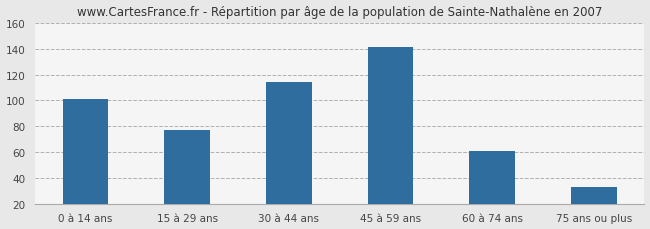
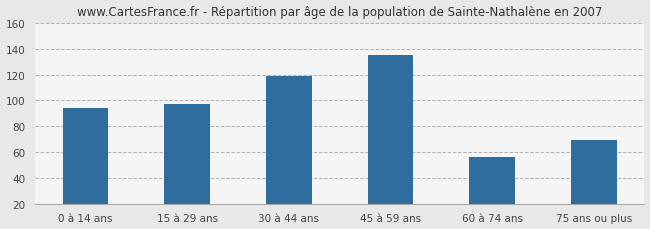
0 à 14 ans: 101 -> 94
15 à 29 ans: 77 -> 97
30 à 44 ans: 114 -> 119
45 à 59 ans: 141 -> 135
60 à 74 ans: 61 -> 56
75 ans ou plus: 33 -> 69
